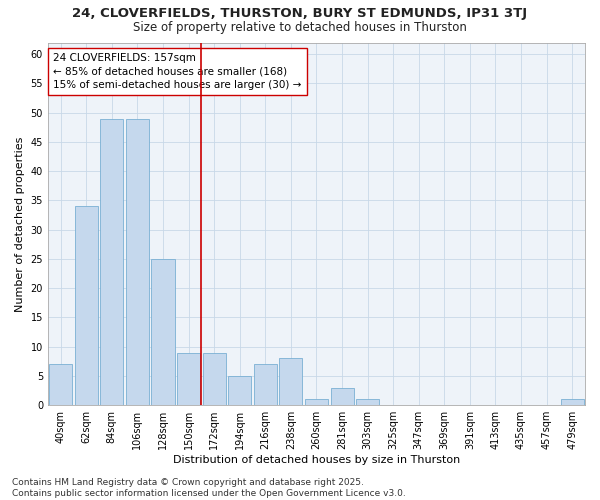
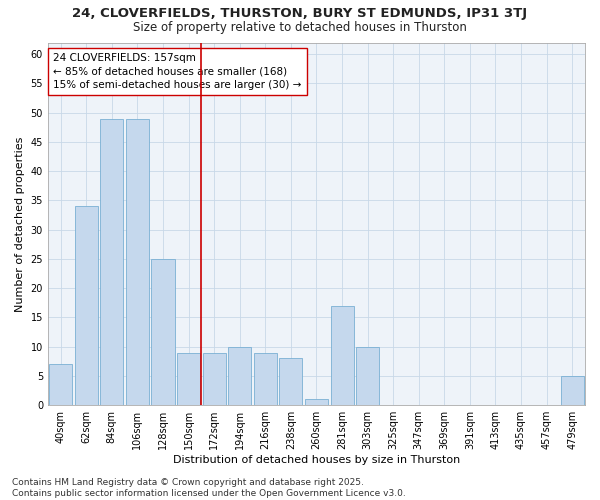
194sqm: 5 -> 10
216sqm: 7 -> 9
281sqm: 3 -> 17
303sqm: 1 -> 10
479sqm: 1 -> 5
